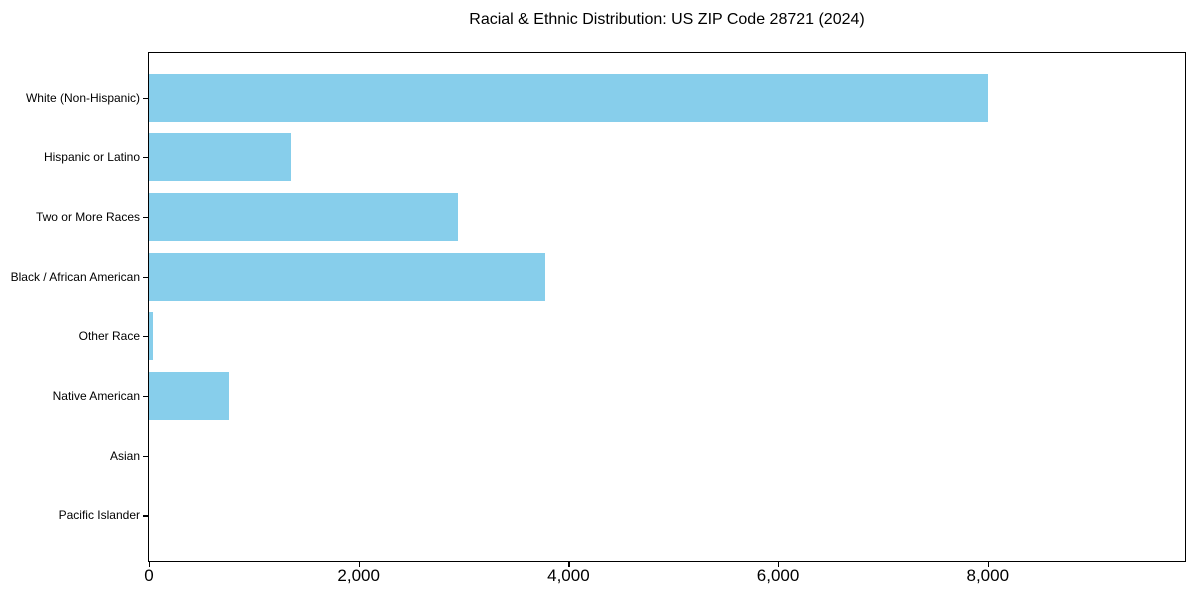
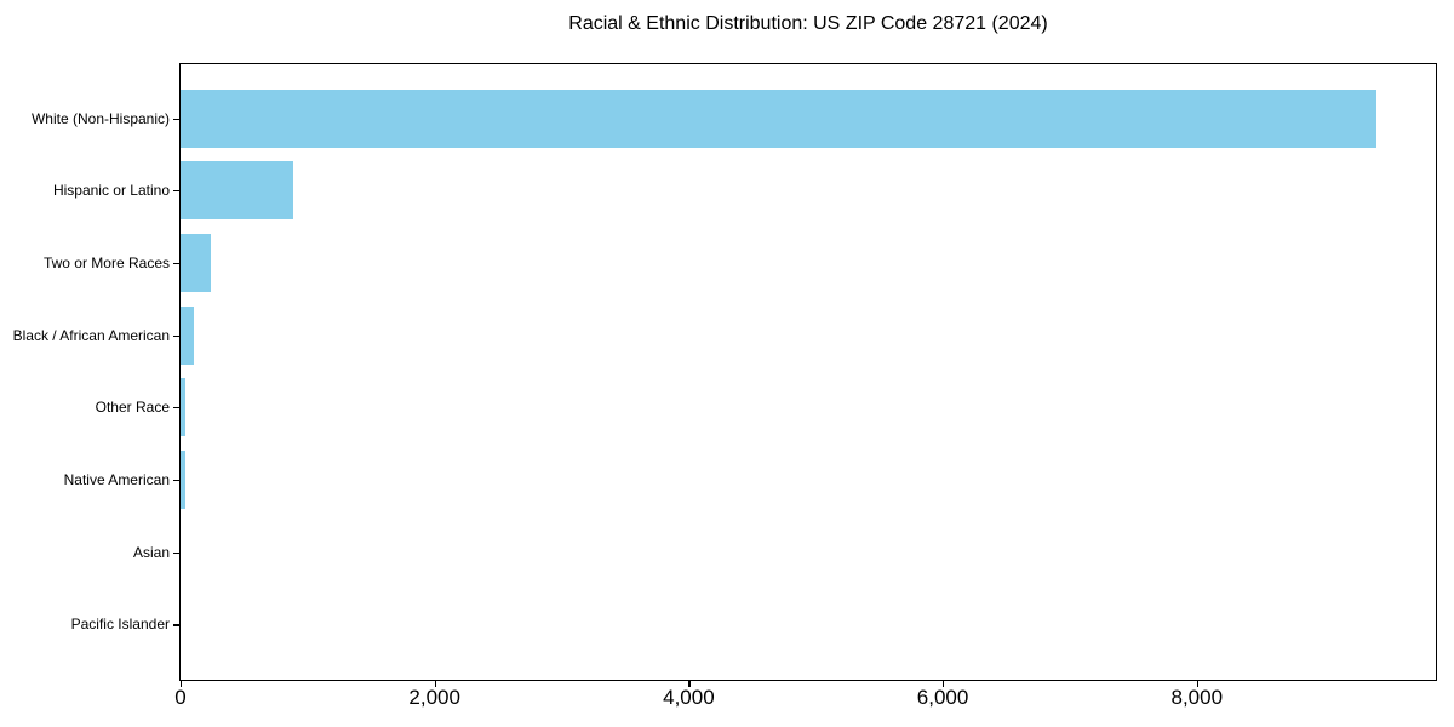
White (Non-Hispanic): 8000 -> 9410
Hispanic or Latino: 1350 -> 890
Two or More Races: 2950 -> 240
Black / African American: 3780 -> 100
Native American: 760 -> 40
